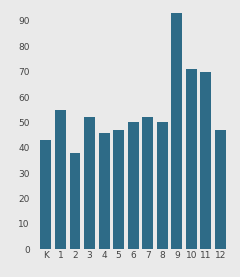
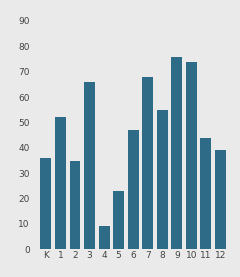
K: 43 -> 36
1: 55 -> 52
2: 38 -> 35
3: 52 -> 66
4: 46 -> 9
5: 47 -> 23
6: 50 -> 47
7: 52 -> 68
8: 50 -> 55
9: 93 -> 76
10: 71 -> 74
11: 70 -> 44
12: 47 -> 39
